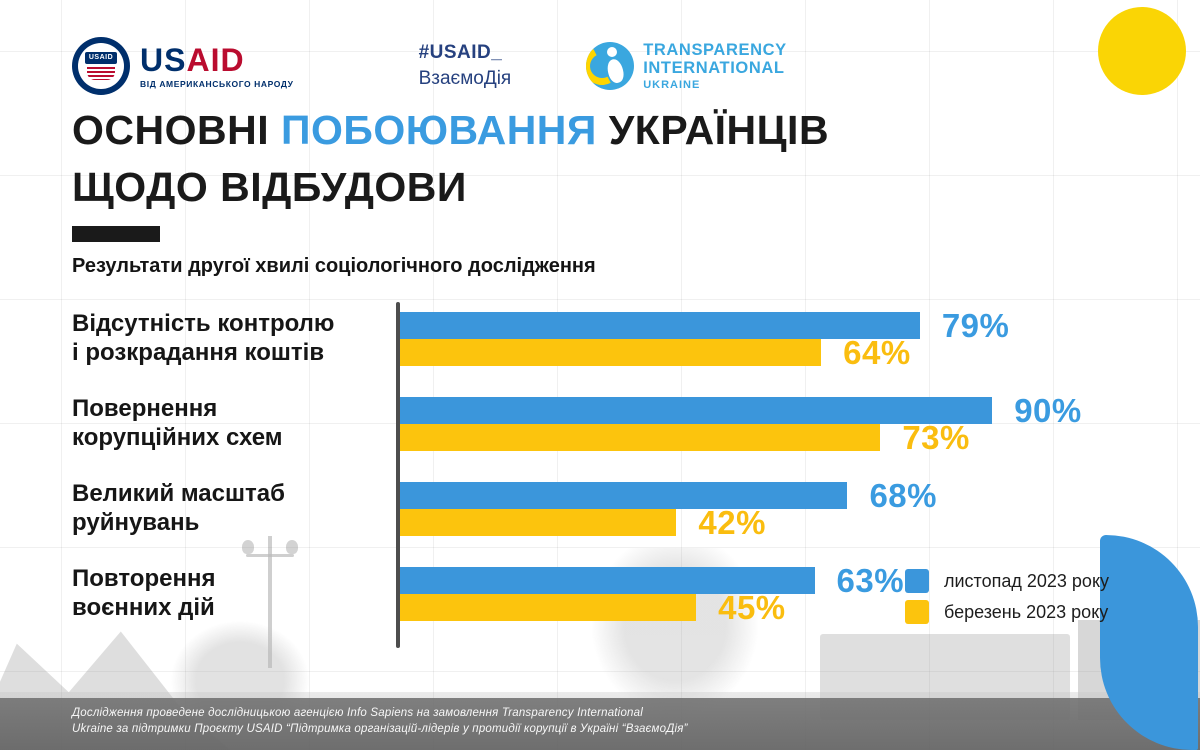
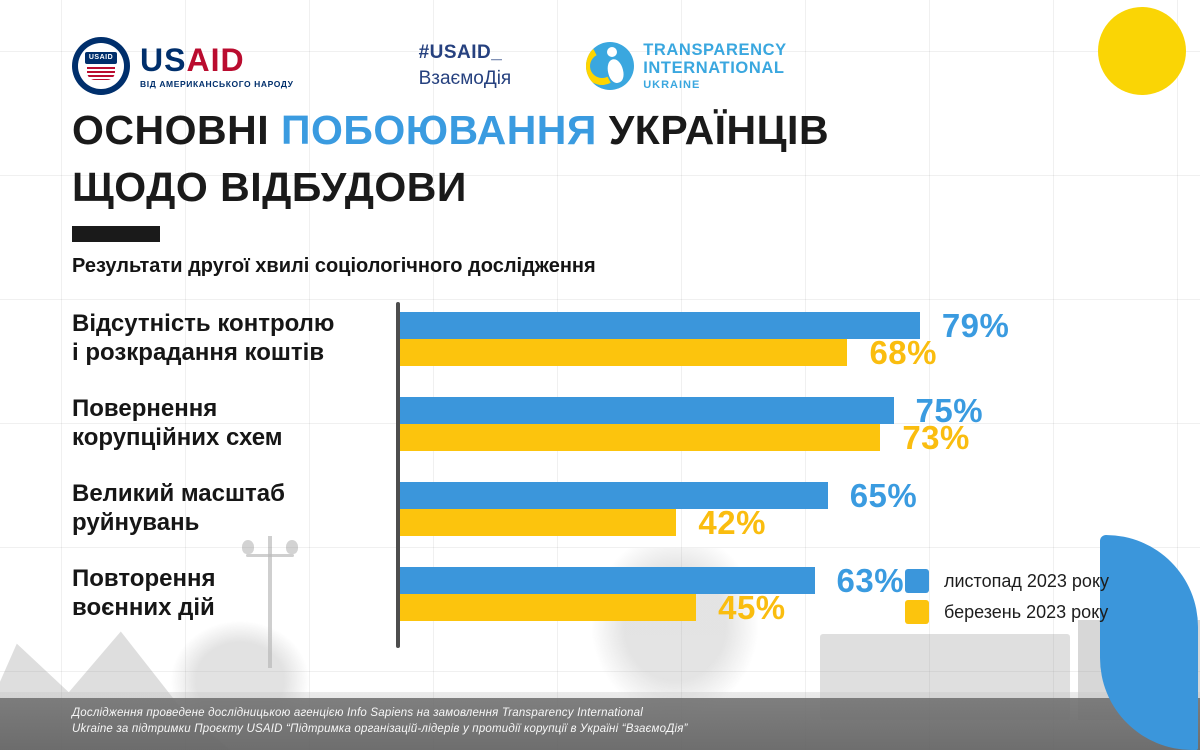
березень 2023 року/Відсутність контролю і розкрадання коштів: 64% -> 68%
листопад 2023 року/Повернення корупційних схем: 90% -> 75%
листопад 2023 року/Великий масштаб руйнувань: 68% -> 65%
